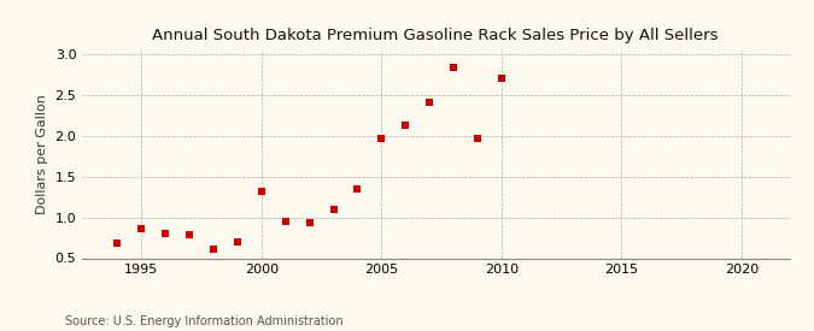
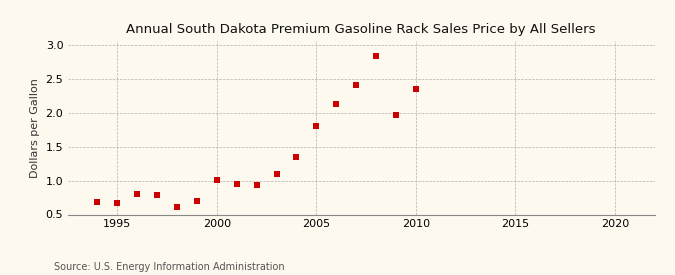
1995: 0.86 -> 0.67
2000: 1.32 -> 1.01
2005: 1.96 -> 1.80
2010: 2.70 -> 2.35
